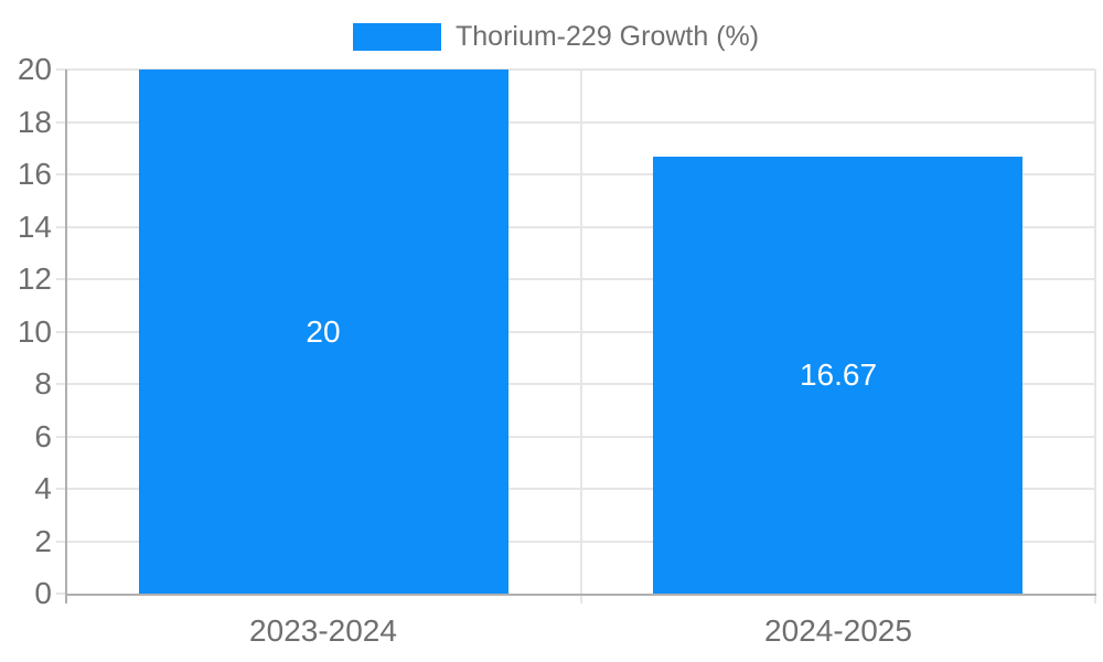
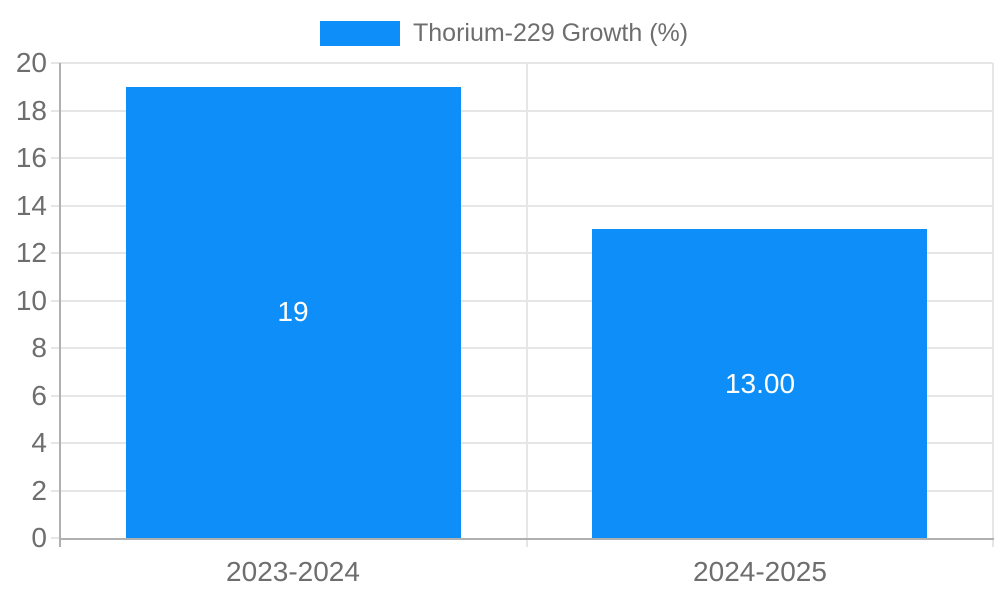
2023-2024: 20 -> 19
2024-2025: 16.67 -> 13.00
